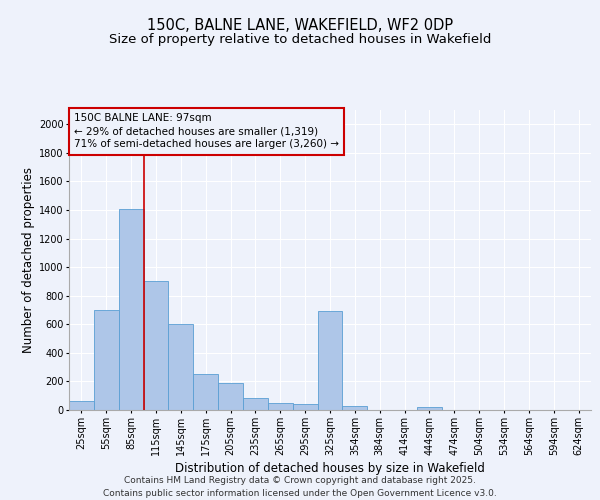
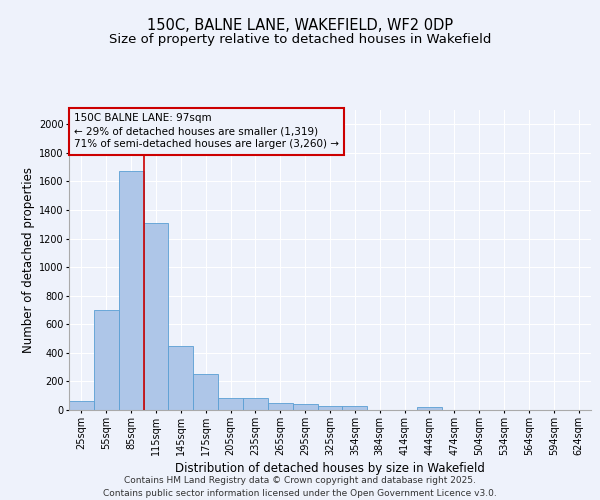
85sqm: 1410 -> 1670
115sqm: 900 -> 1310
145sqm: 600 -> 450
205sqm: 190 -> 80
325sqm: 690 -> 30
